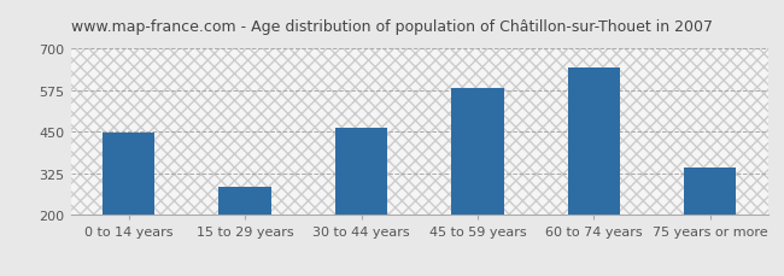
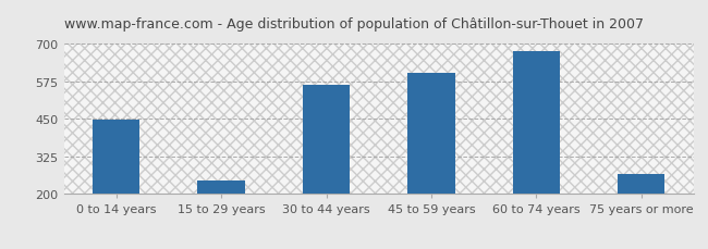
15 to 29 years: 285 -> 245
30 to 44 years: 462 -> 565
45 to 59 years: 582 -> 605
60 to 74 years: 643 -> 675
75 years or more: 344 -> 265
